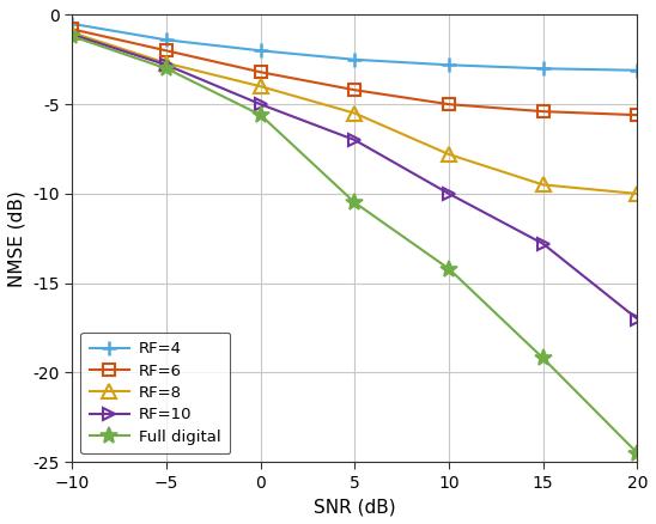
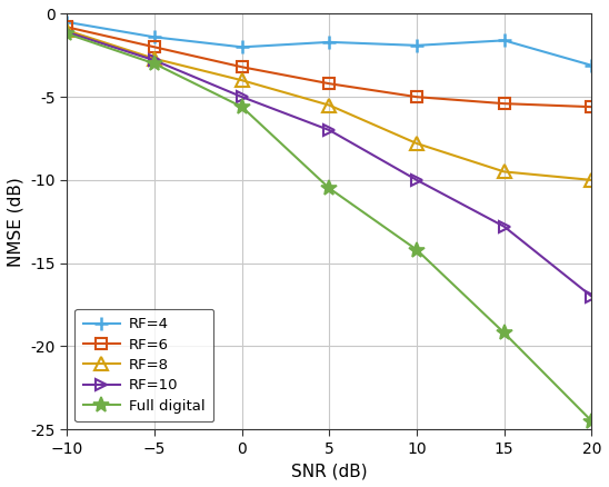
RF=4/5: -2.5 -> -1.7
RF=4/10: -2.8 -> -1.9
RF=4/15: -3.0 -> -1.6
